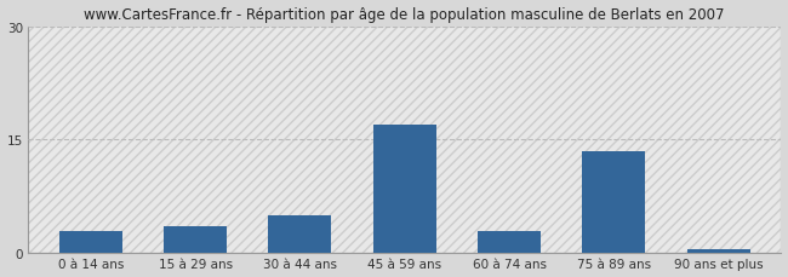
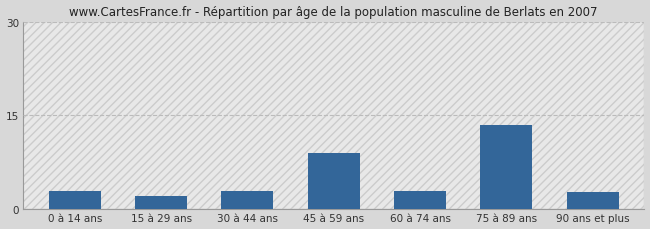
15 à 29 ans: 3.5 -> 2.2
30 à 44 ans: 5.0 -> 3.0
45 à 59 ans: 17.0 -> 9.0
90 ans et plus: 0.5 -> 2.8
